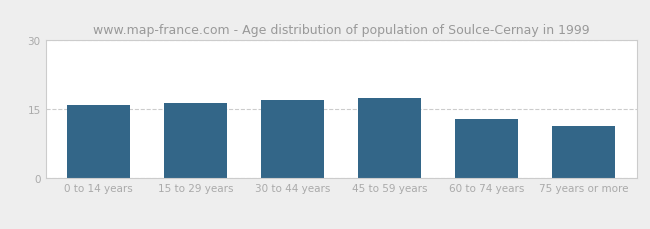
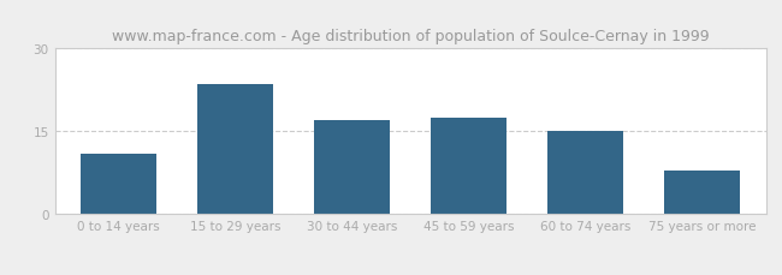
0 to 14 years: 16.0 -> 11.0
15 to 29 years: 16.5 -> 23.5
60 to 74 years: 13.0 -> 15.0
75 years or more: 11.5 -> 8.0
